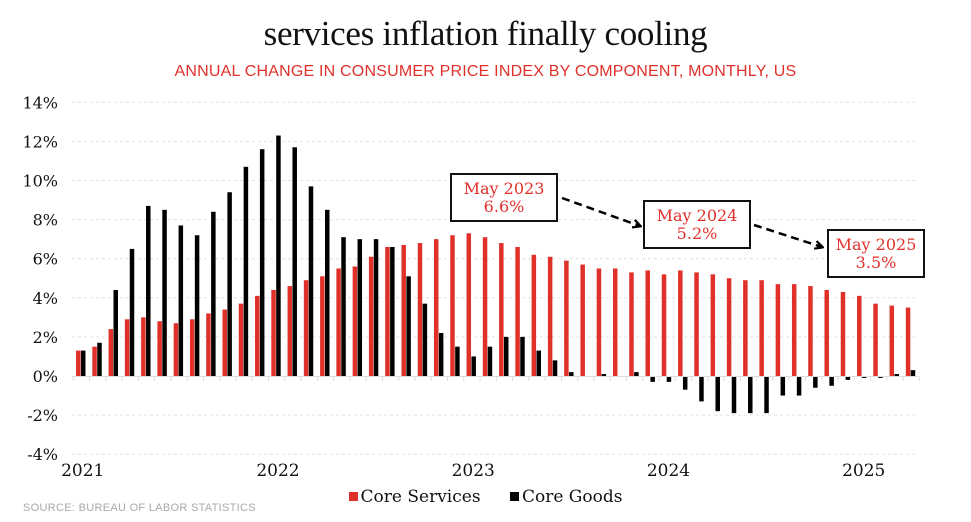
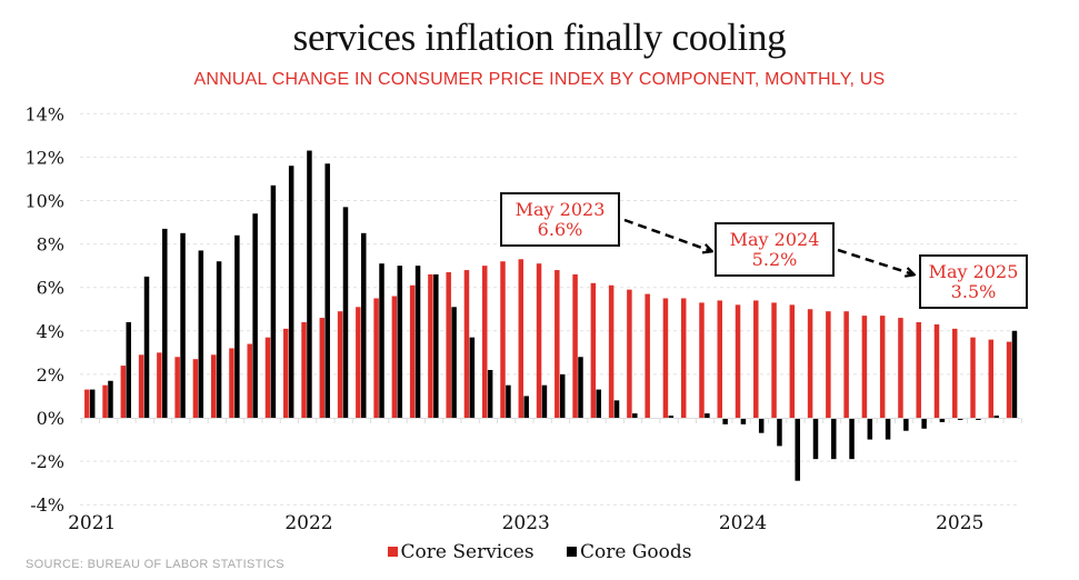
Core Goods/May 2023: 2.0% -> 2.8%
Core Goods/May 2024: -1.8% -> -2.9%
Core Goods/May 2025: 0.3% -> 4.0%
